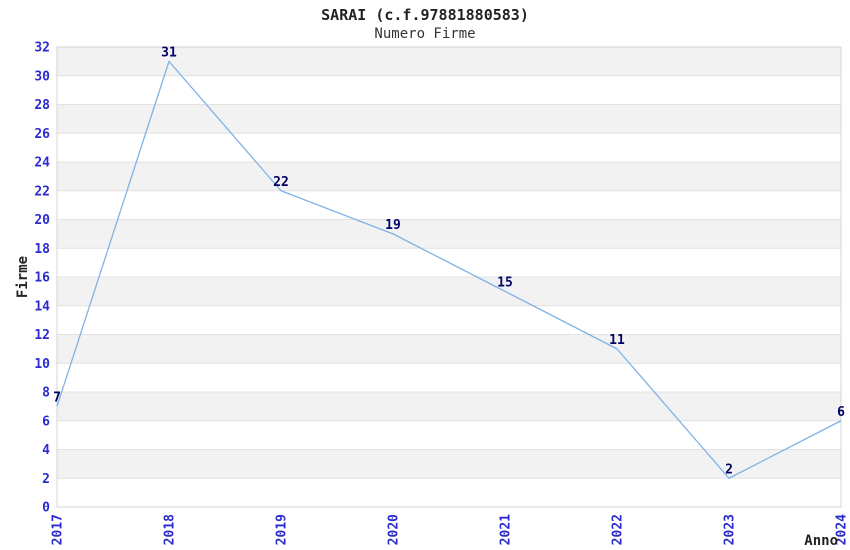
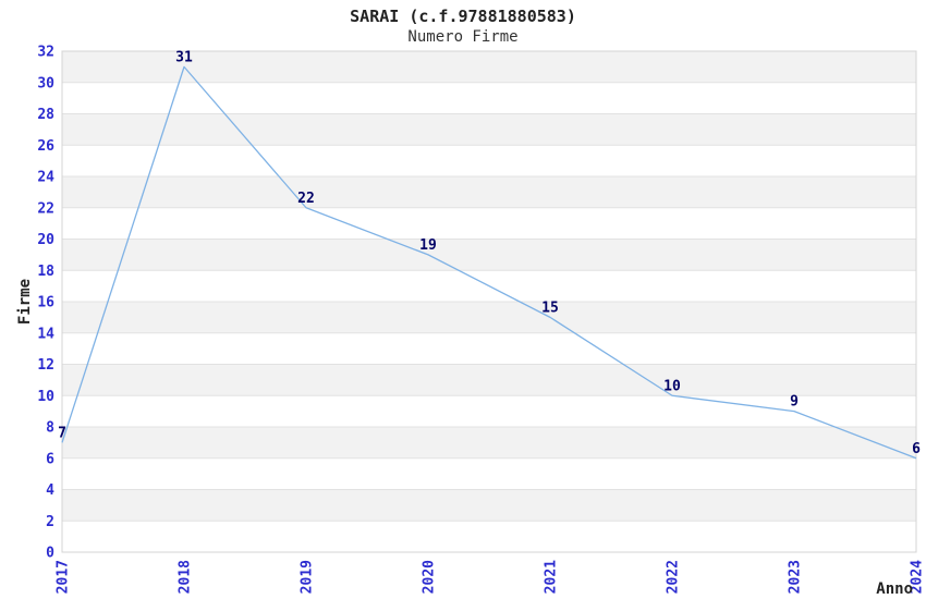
2022: 11 -> 10
2023: 2 -> 9
